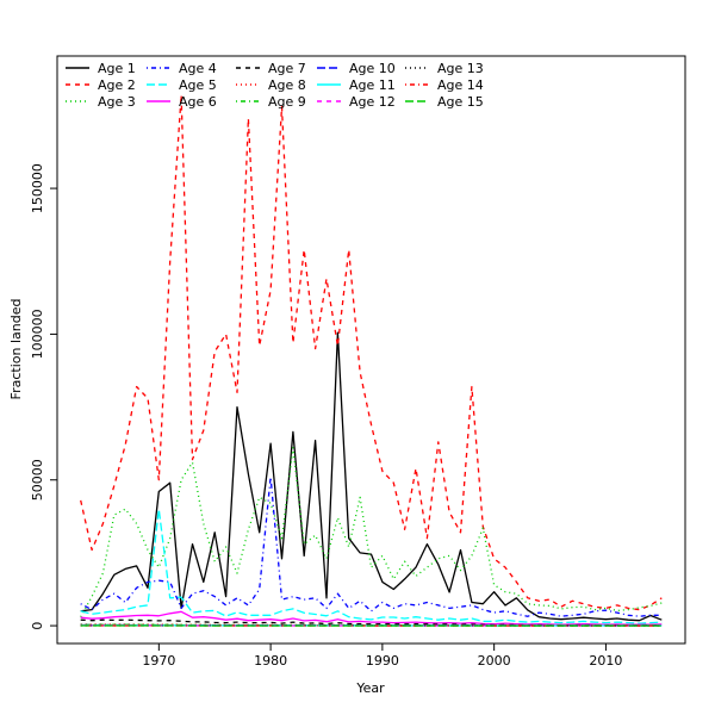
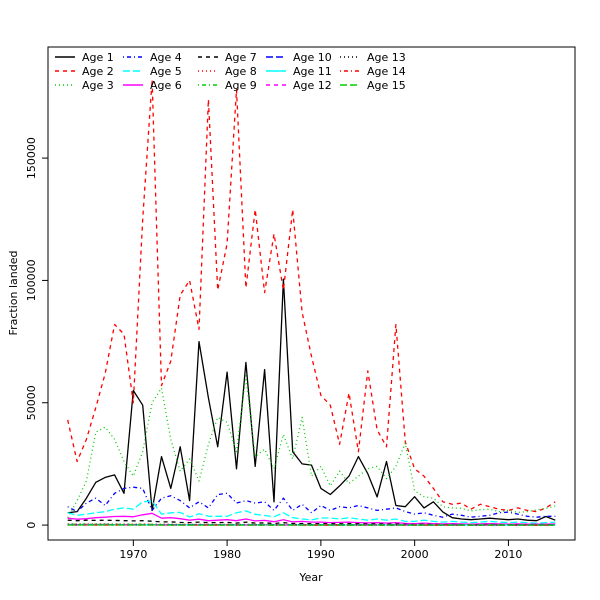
Age 1/1970: 46000 -> 55000
Age 5/1970: 40000 -> 6000
Age 4/1980: 51000 -> 13000
